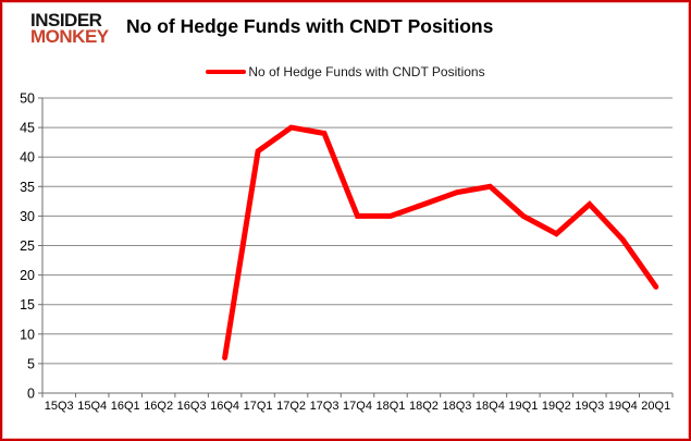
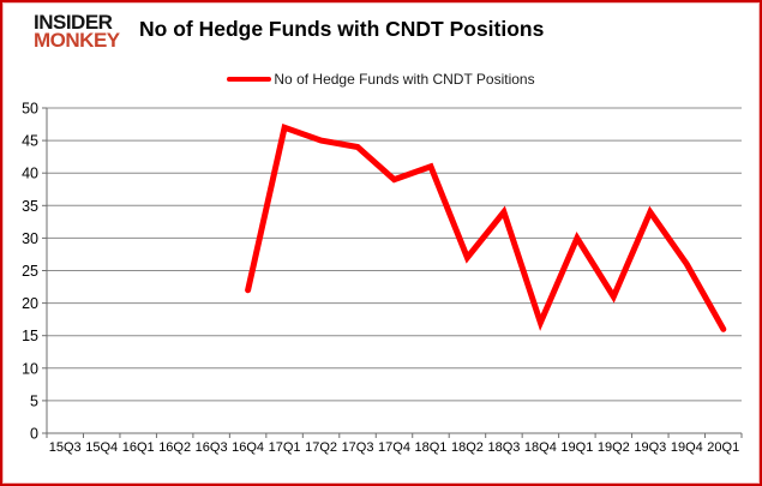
16Q4: 6 -> 22
17Q1: 41 -> 47
17Q4: 30 -> 39
18Q1: 30 -> 41
18Q2: 32 -> 27
18Q4: 35 -> 17
19Q2: 27 -> 21
19Q3: 32 -> 34
20Q1: 18 -> 16
